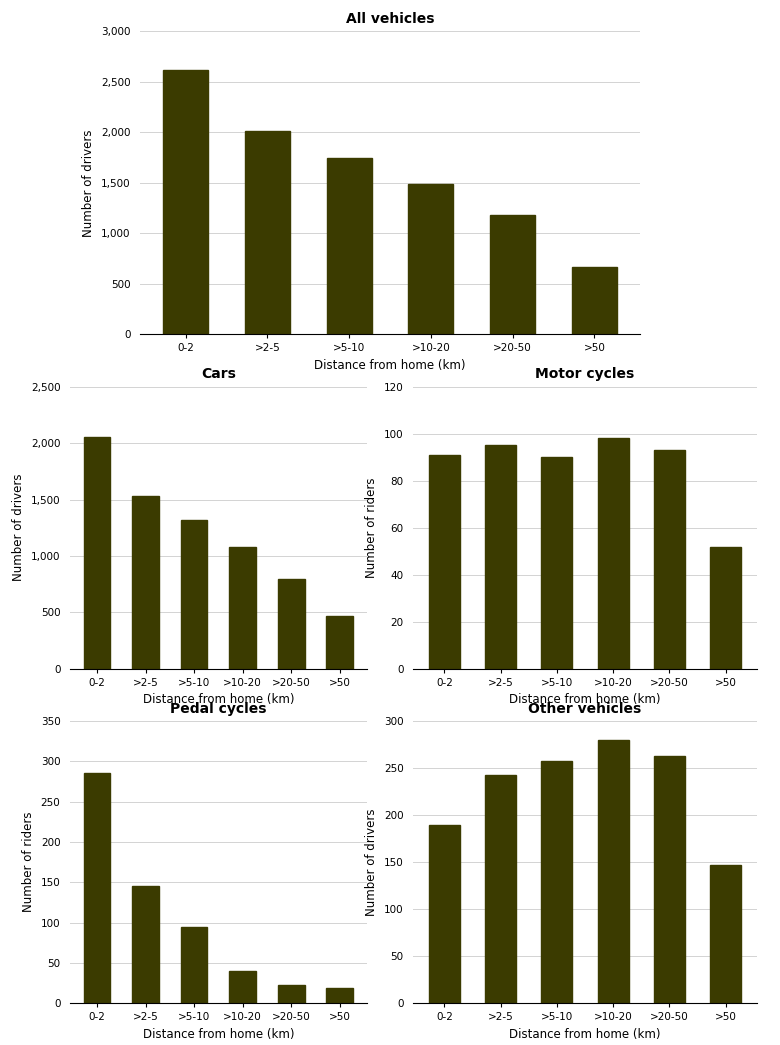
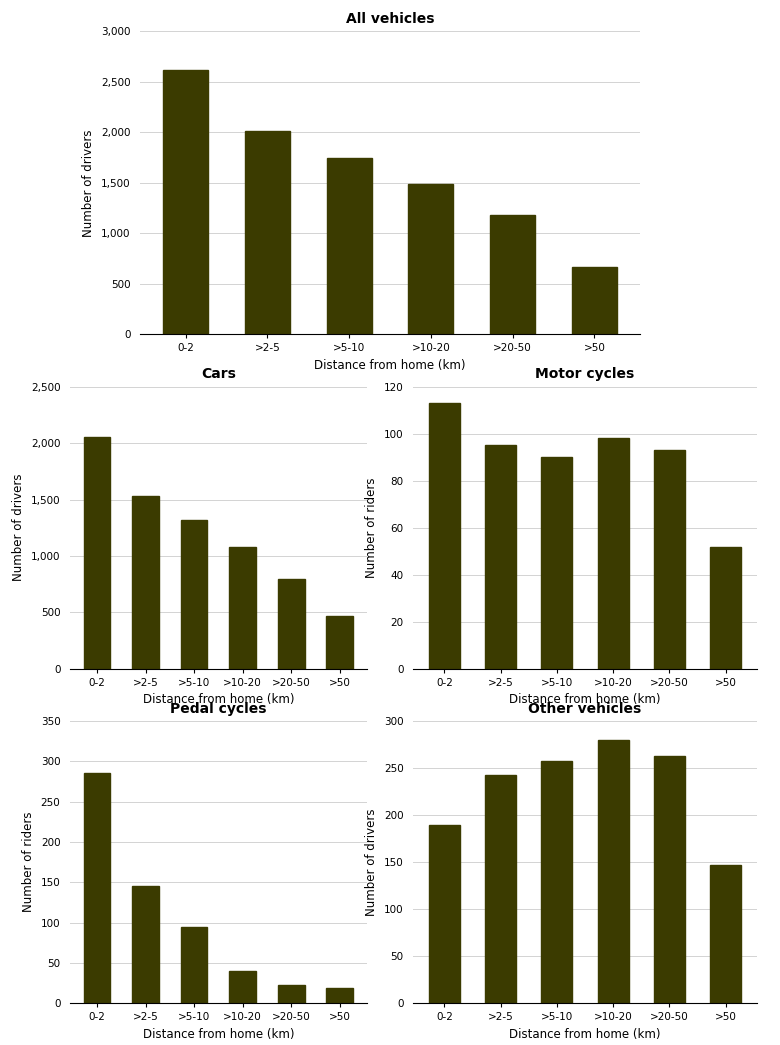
Motor cycles/0-2: 91 -> 113
